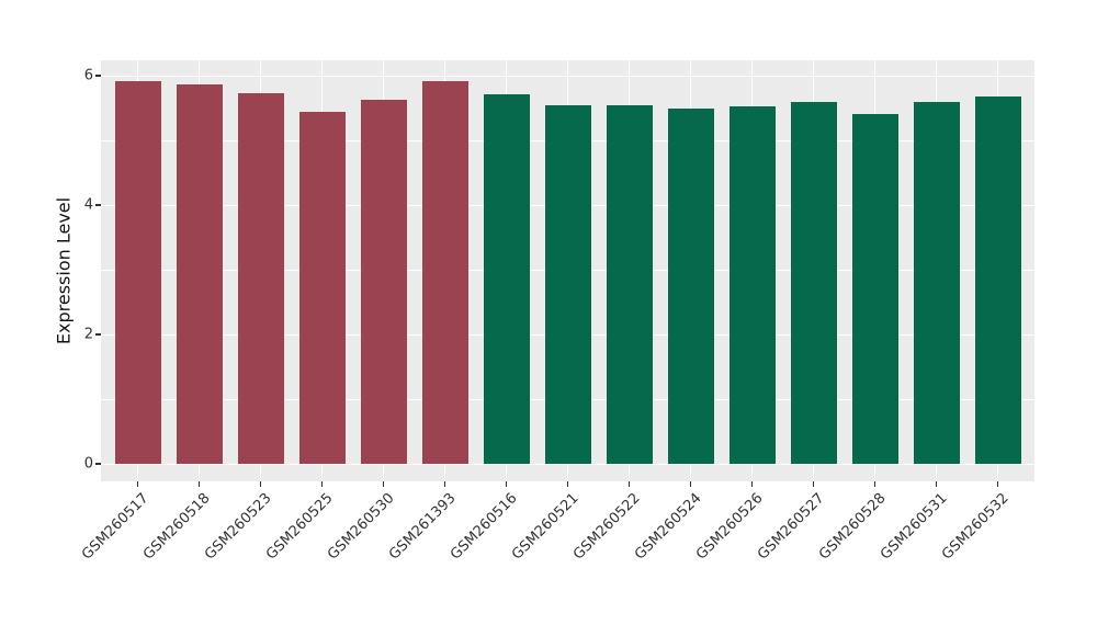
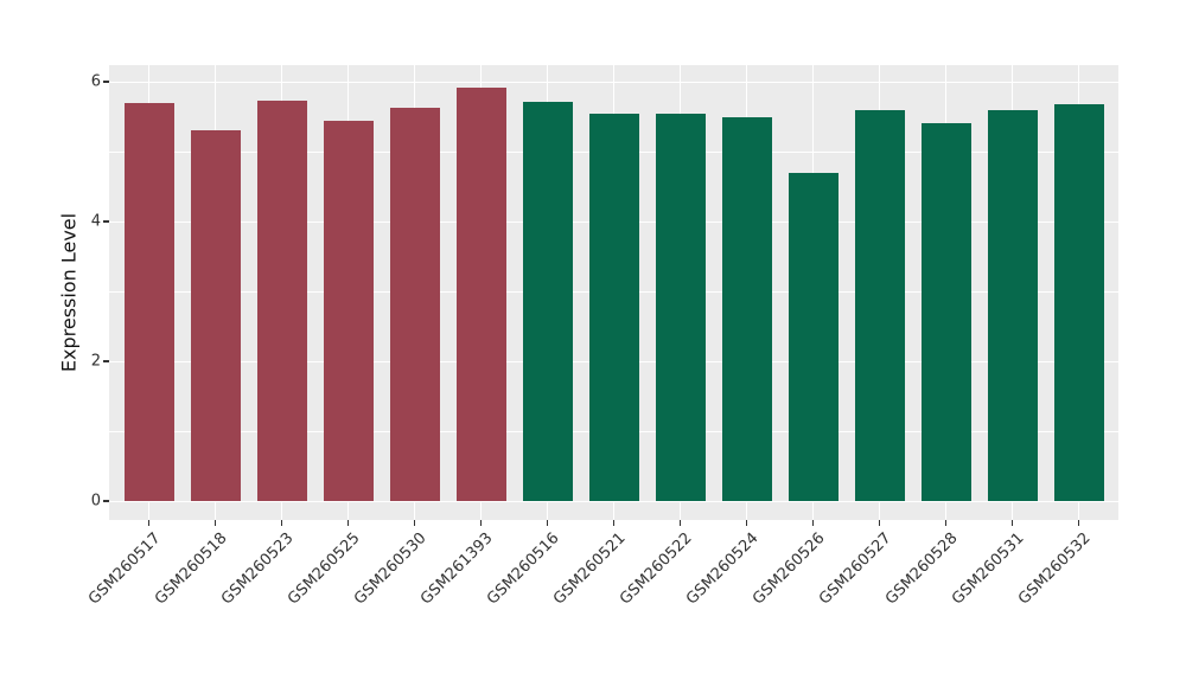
GSM260517: 5.9 -> 5.7
GSM260518: 5.9 -> 5.3
GSM260526: 5.5 -> 4.7
